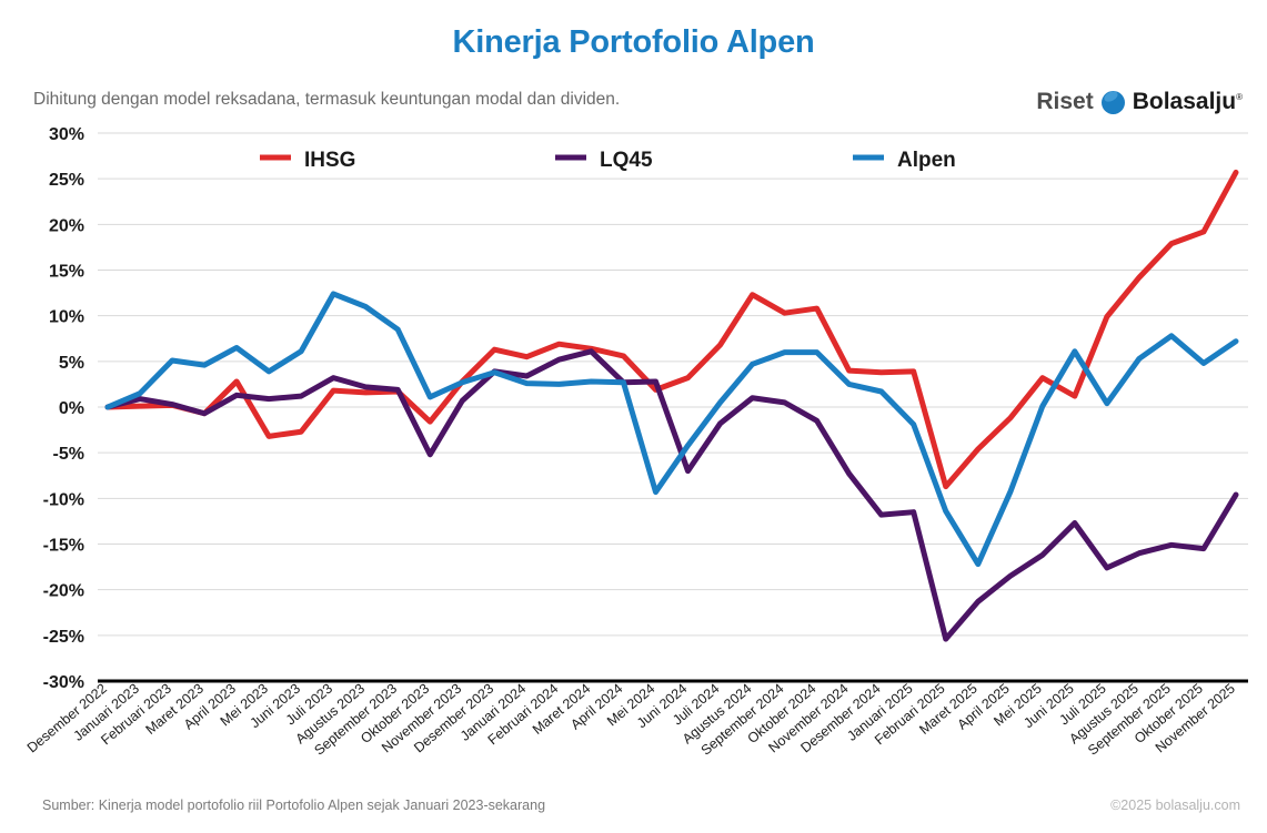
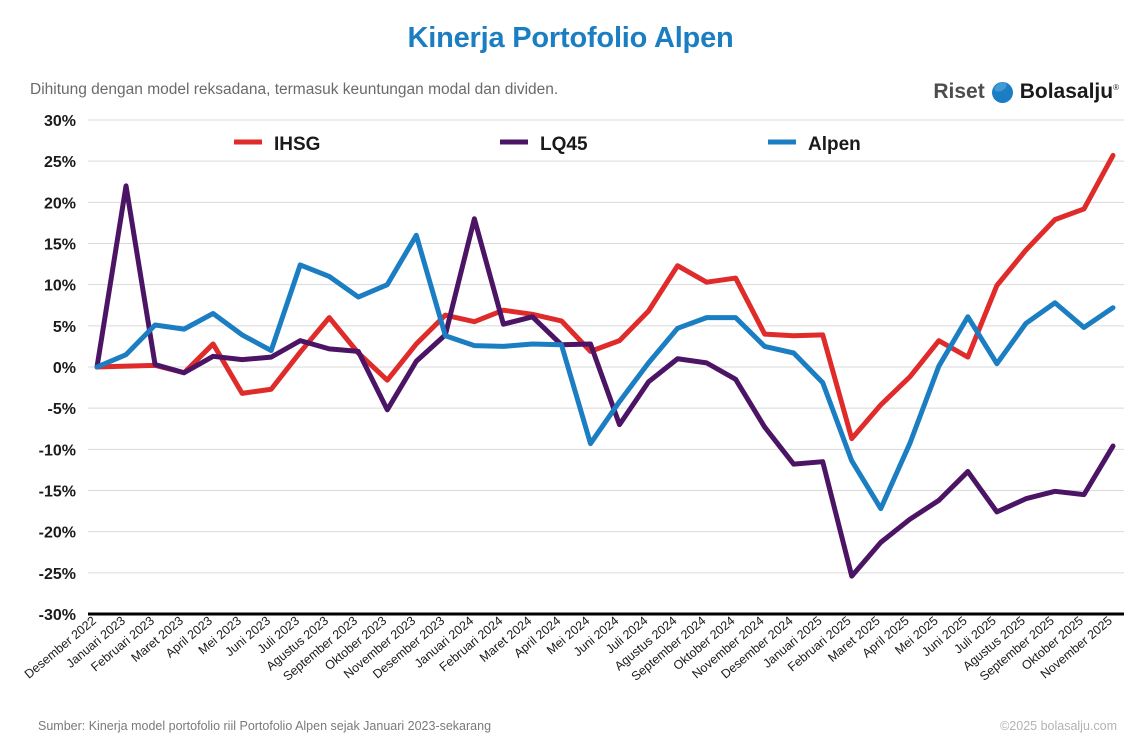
LQ45/Januari 2023: 1% -> 22%
Alpen/Juni 2023: 6% -> 2%
IHSG/Agustus 2023: 2% -> 6%
Alpen/Oktober 2023: 1% -> 10%
Alpen/November 2023: 3% -> 16%
LQ45/Januari 2024: 3% -> 18%
